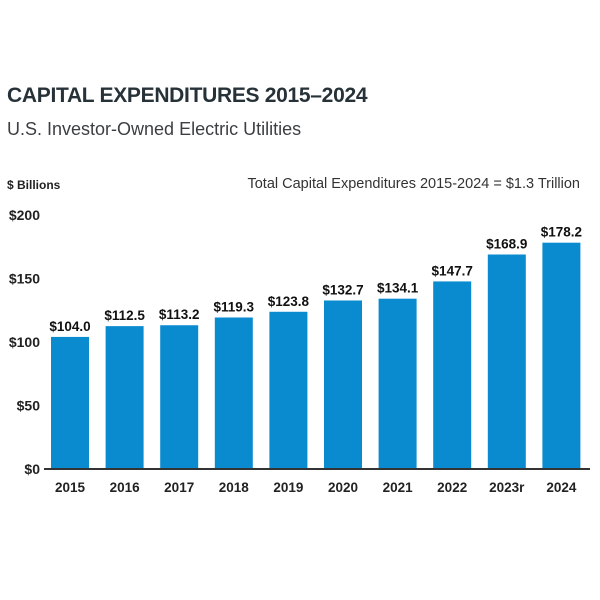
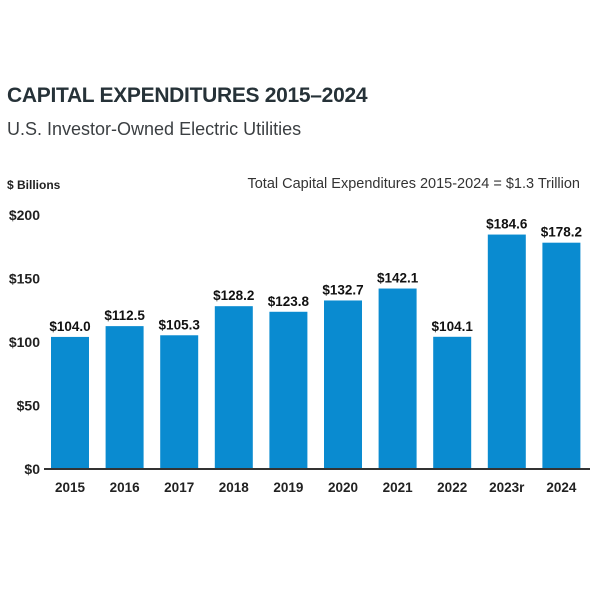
2017: $113.2 -> $105.3
2018: $119.3 -> $128.2
2021: $134.1 -> $142.1
2022: $147.7 -> $104.1
2023r: $168.9 -> $184.6
